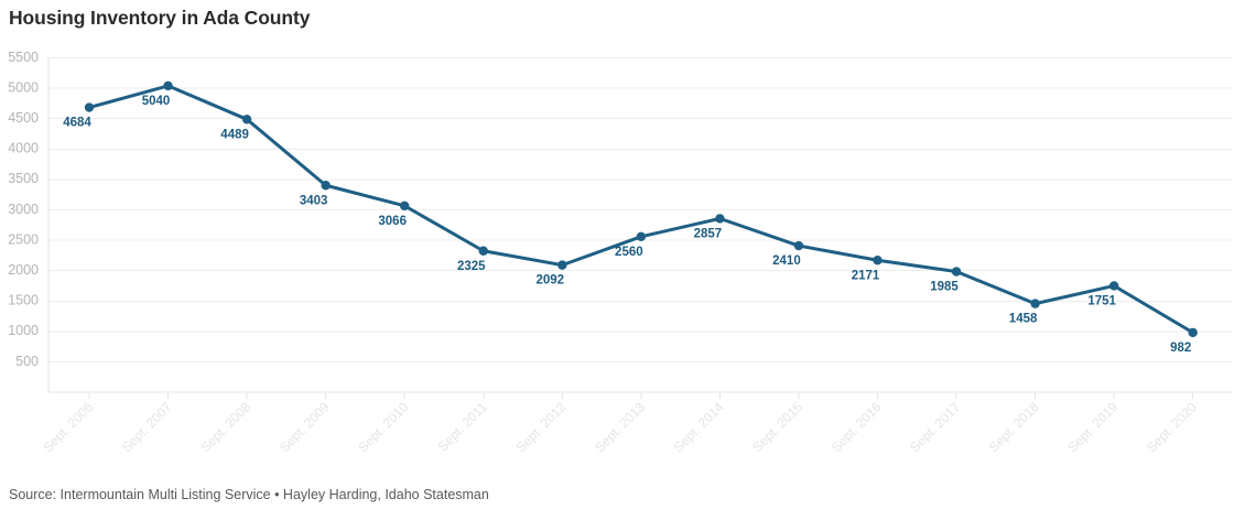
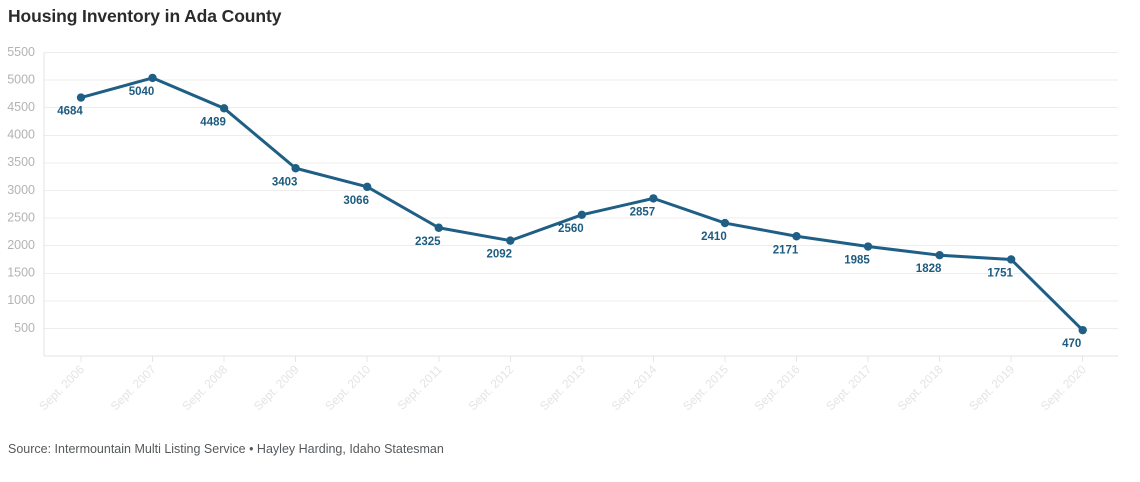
Sept. 2018: 1458 -> 1828
Sept. 2020: 982 -> 470
